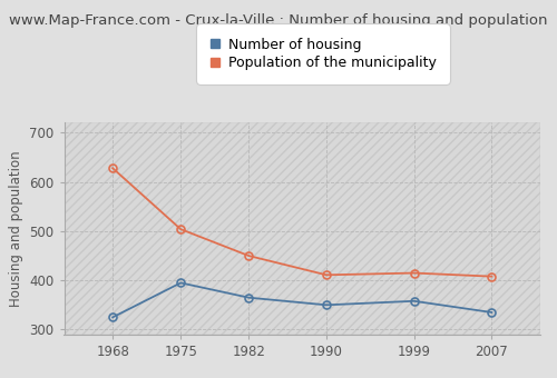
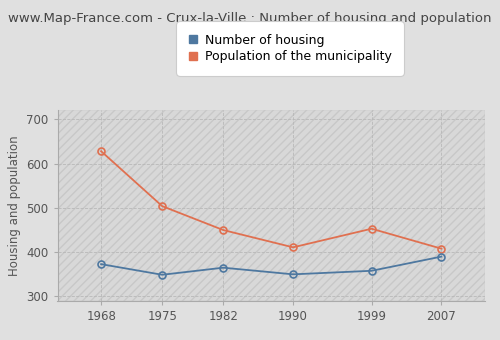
Number of housing/1968: 325 -> 373
Number of housing/1975: 395 -> 349
Population of the municipality/1999: 415 -> 453
Number of housing/2007: 335 -> 390
